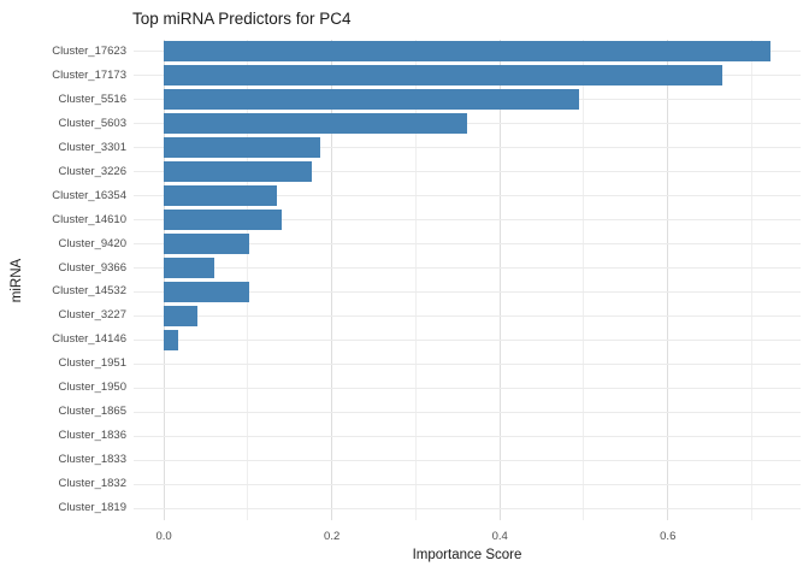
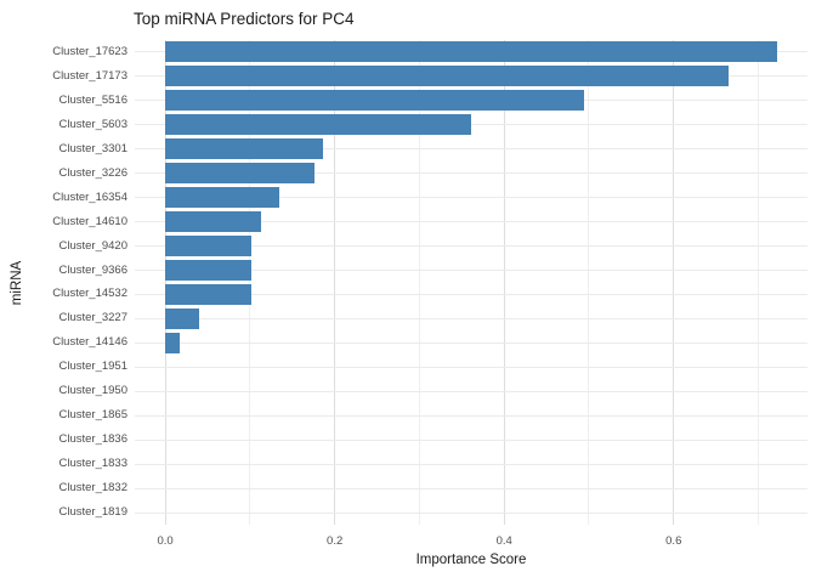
Cluster_14610: 0.14 -> 0.11
Cluster_9366: 0.06 -> 0.10
